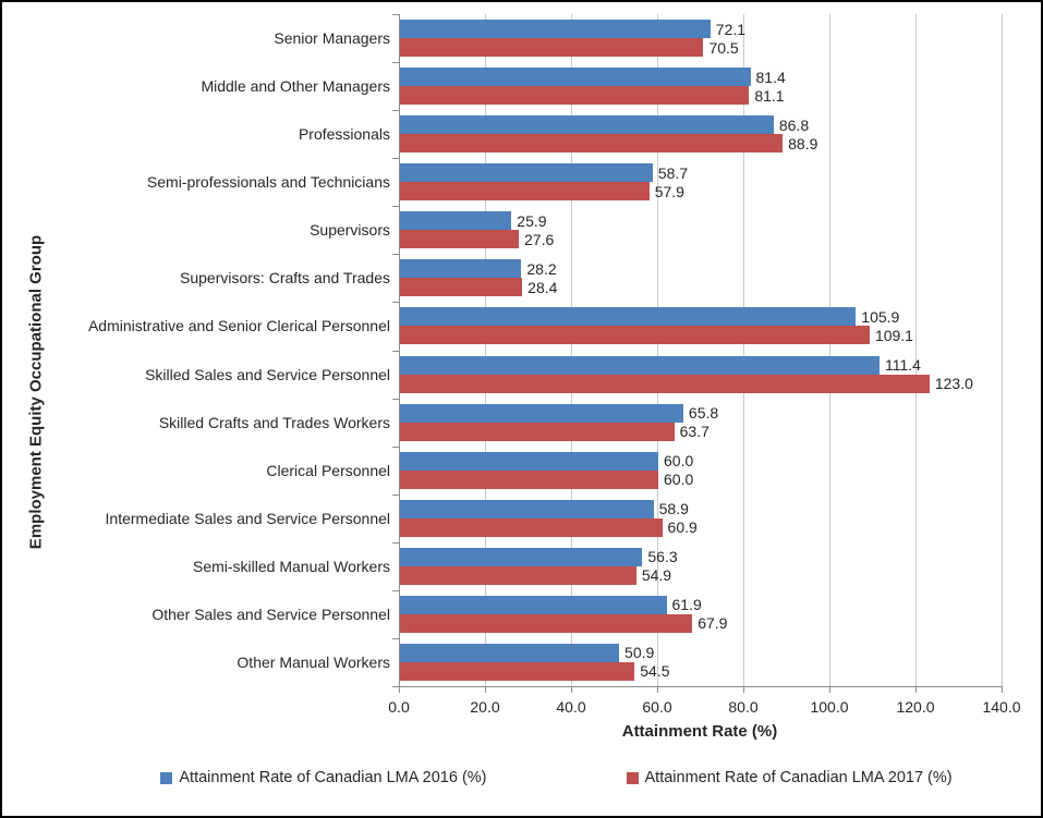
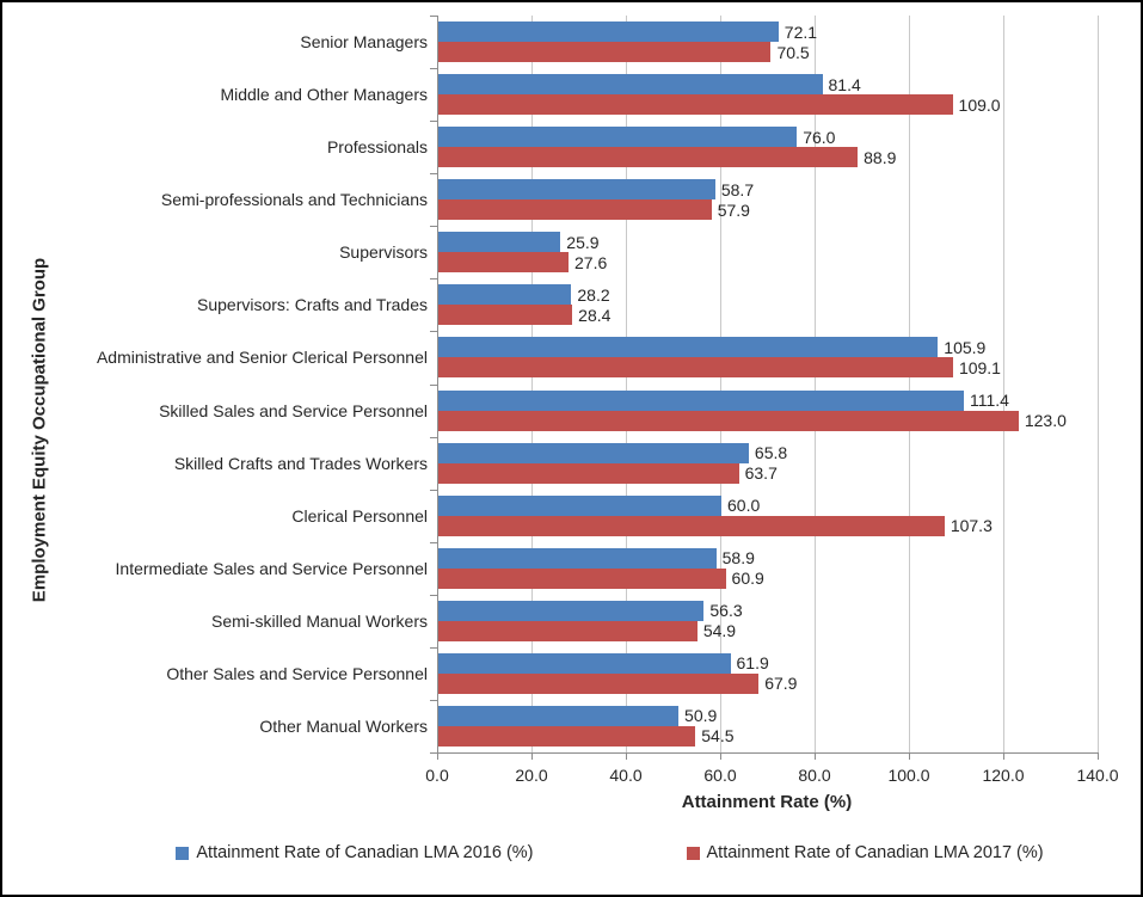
Attainment Rate of Canadian LMA 2017 (%)/Middle and Other Managers: 81.1 -> 109.0
Attainment Rate of Canadian LMA 2016 (%)/Professionals: 86.8 -> 76.0
Attainment Rate of Canadian LMA 2017 (%)/Clerical Personnel: 60.0 -> 107.3
